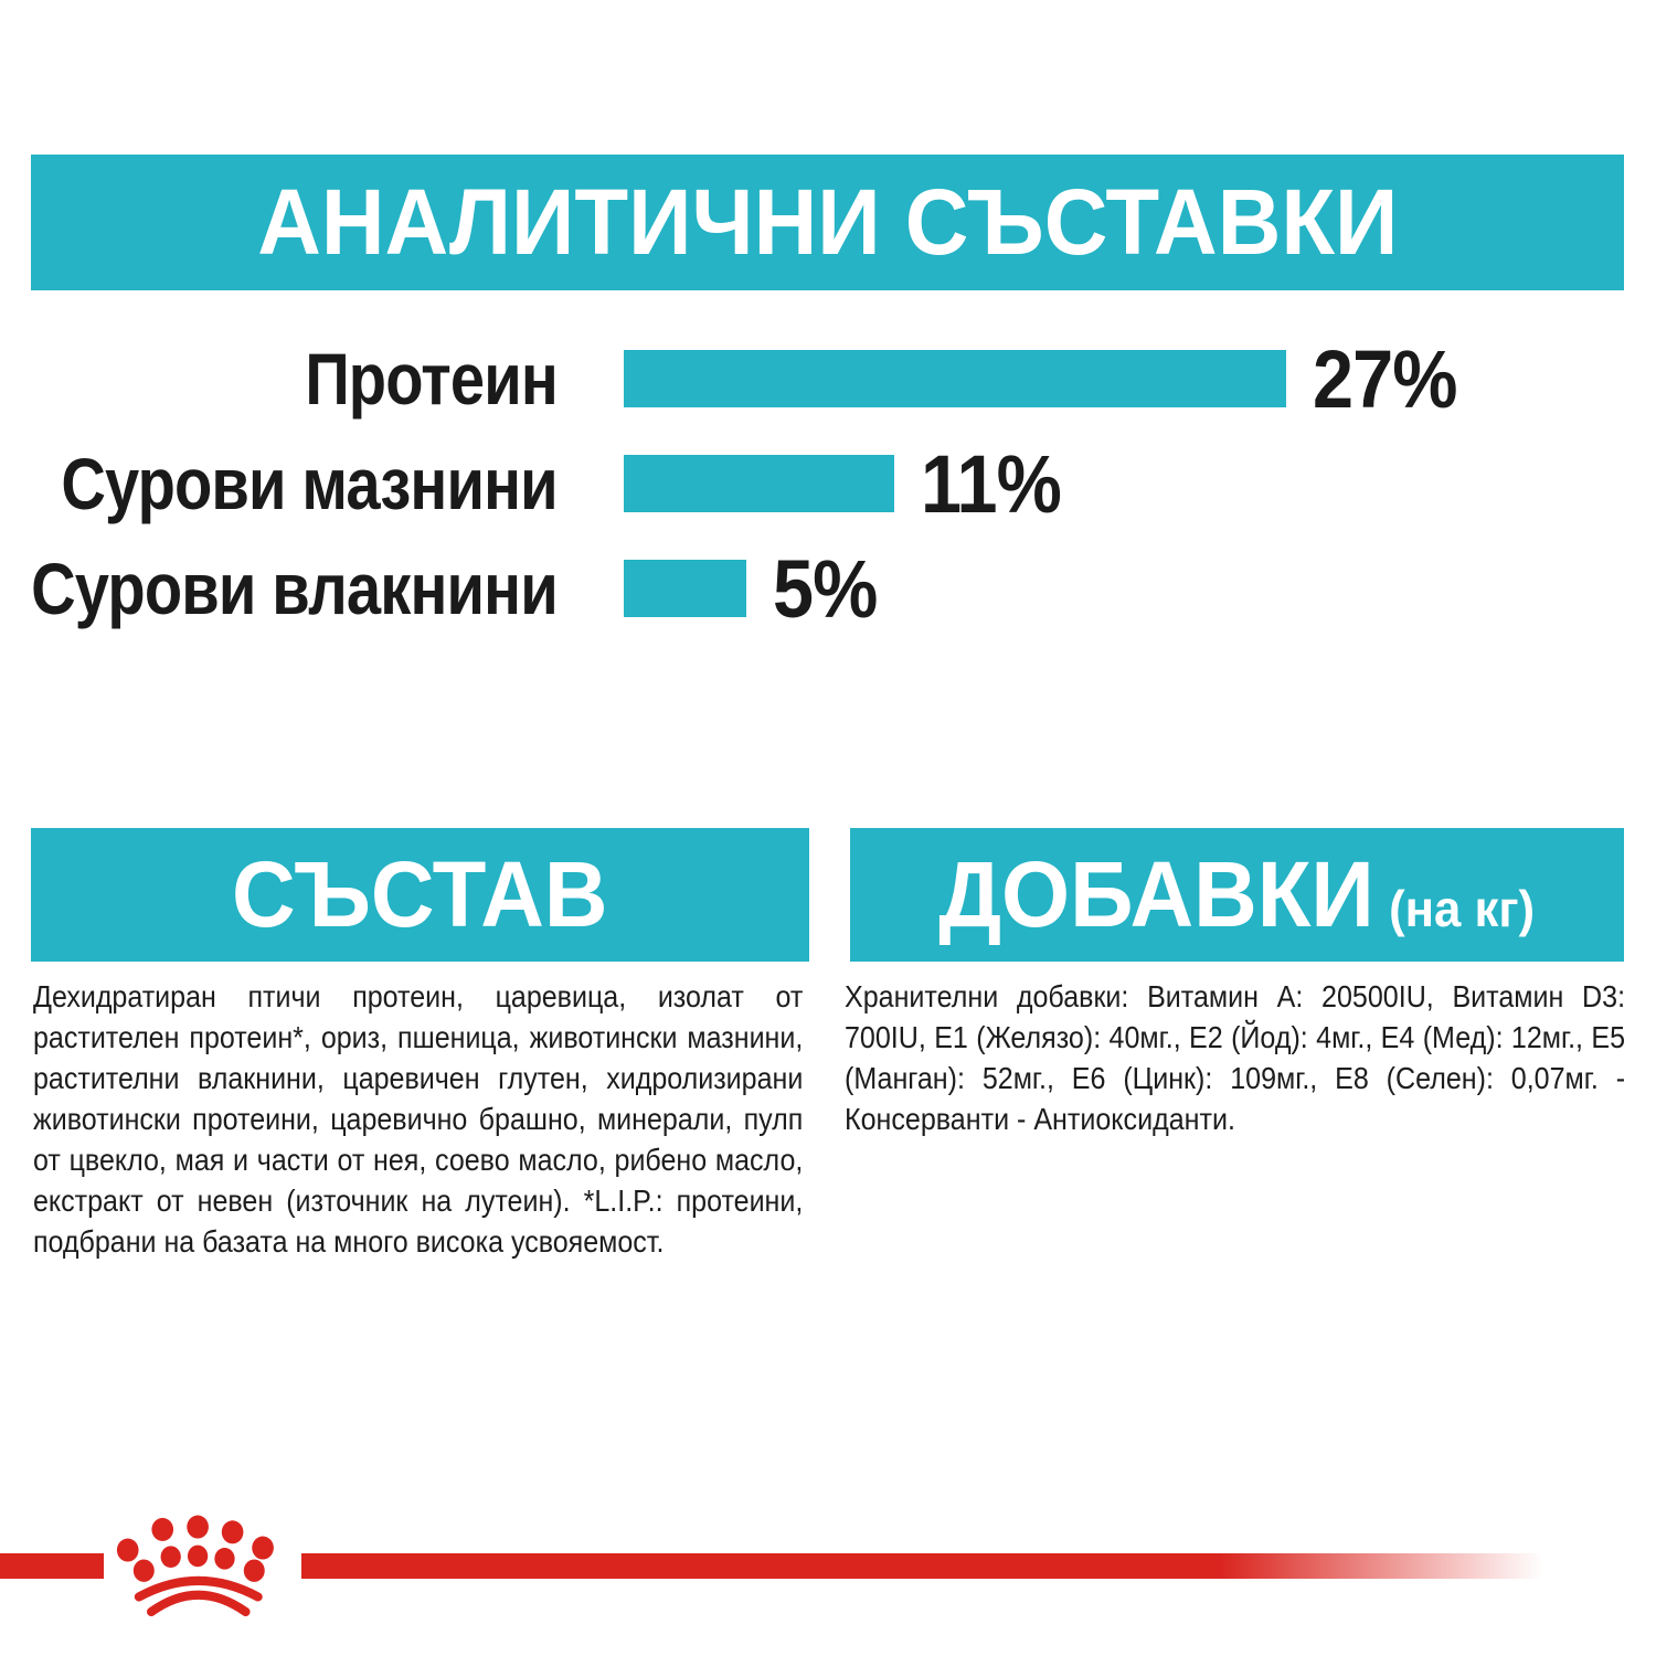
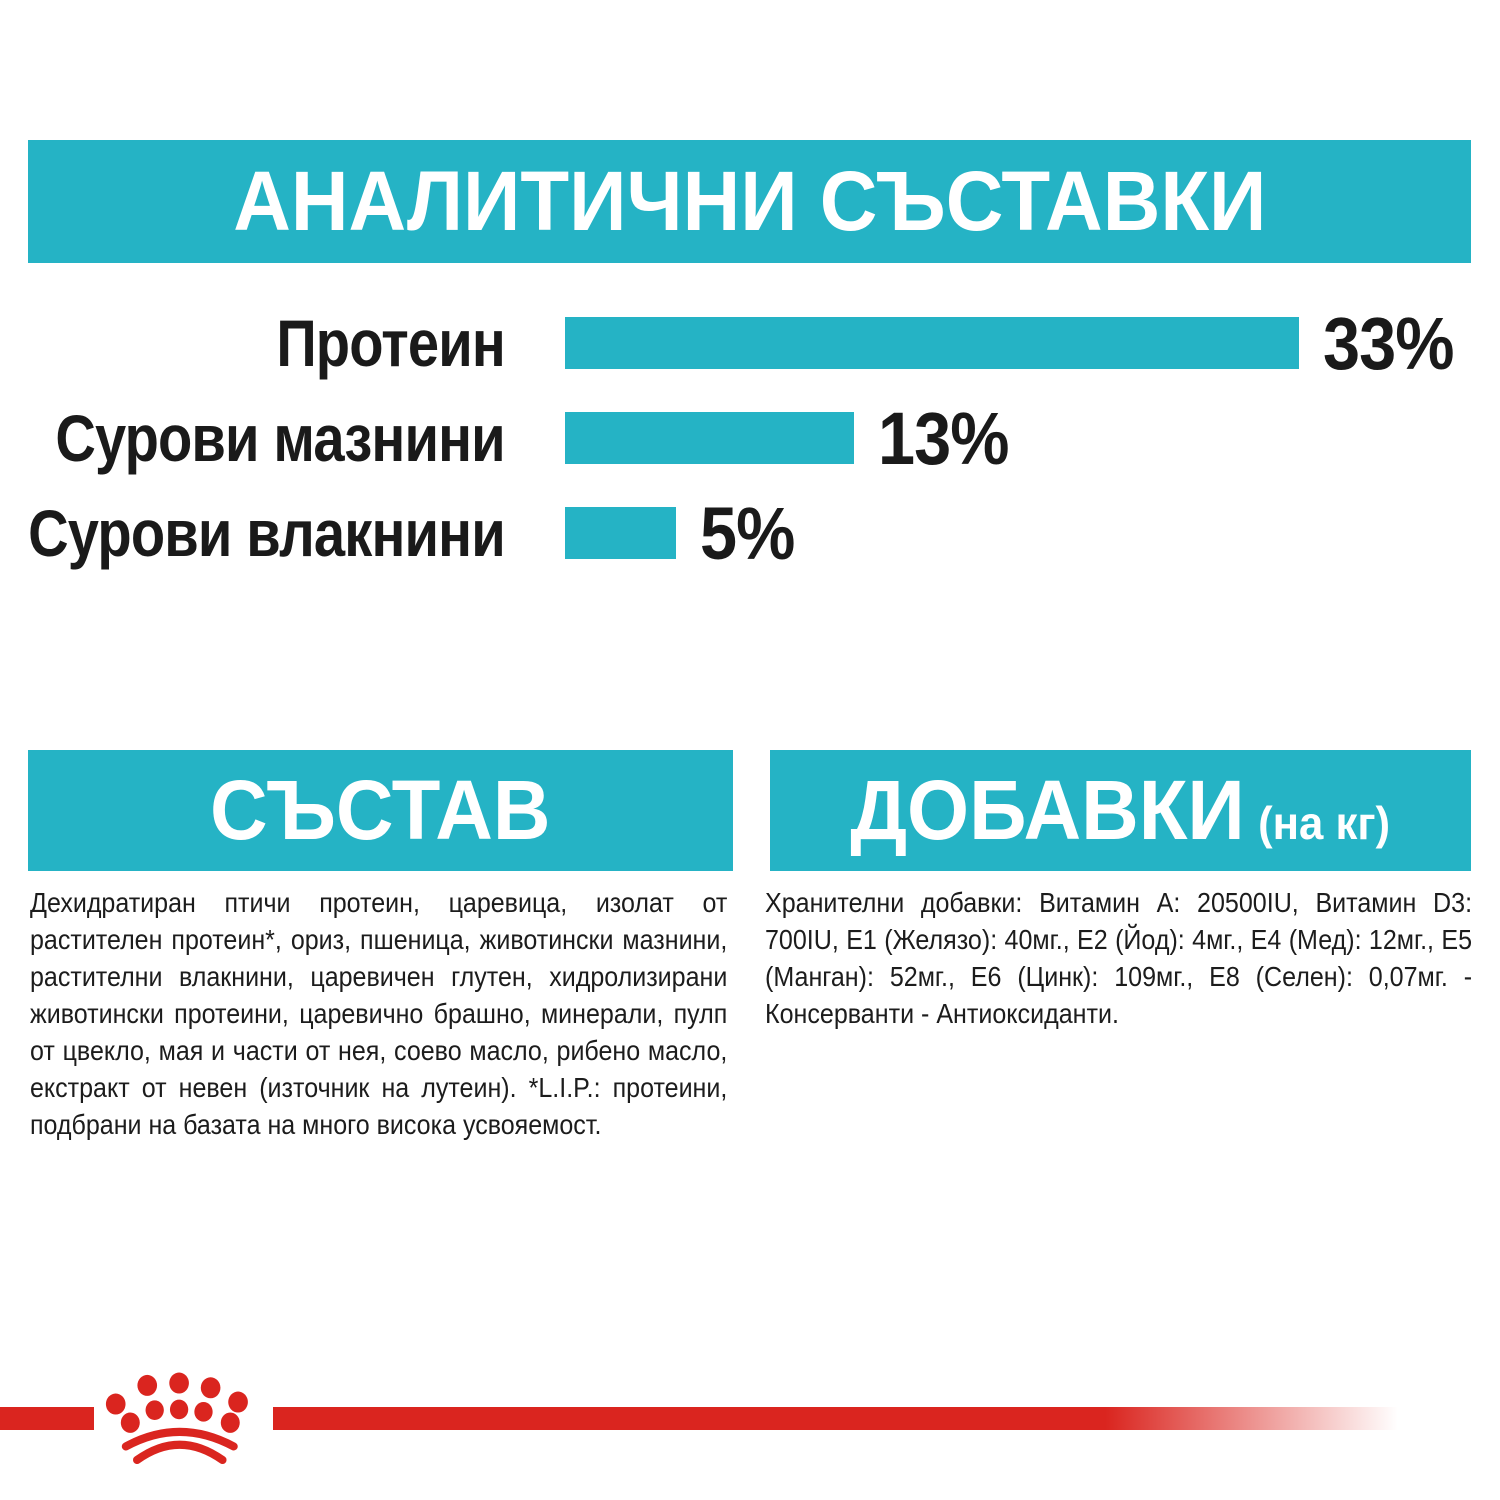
Протеин: 27% -> 33%
Сурови мазнини: 11% -> 13%
